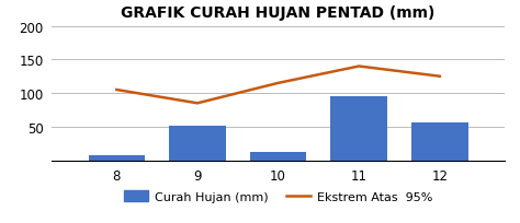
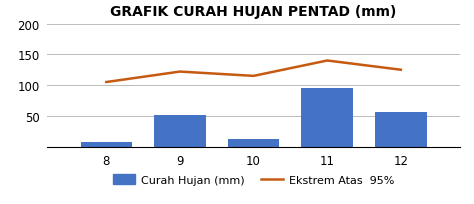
Ekstrem Atas 95%/9: 85 -> 122
